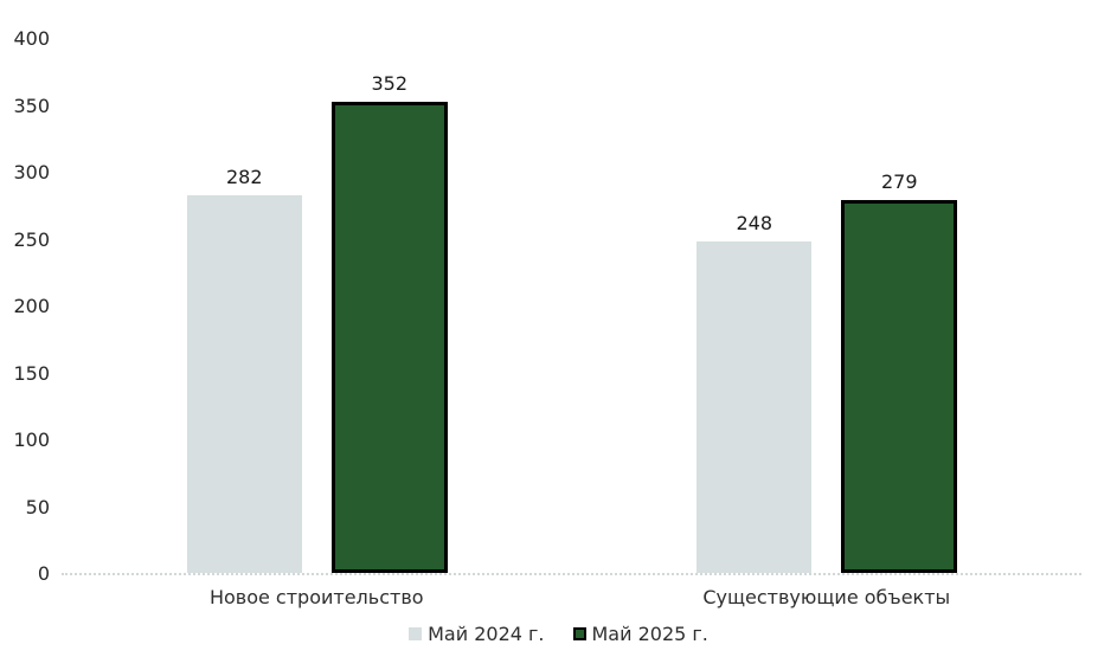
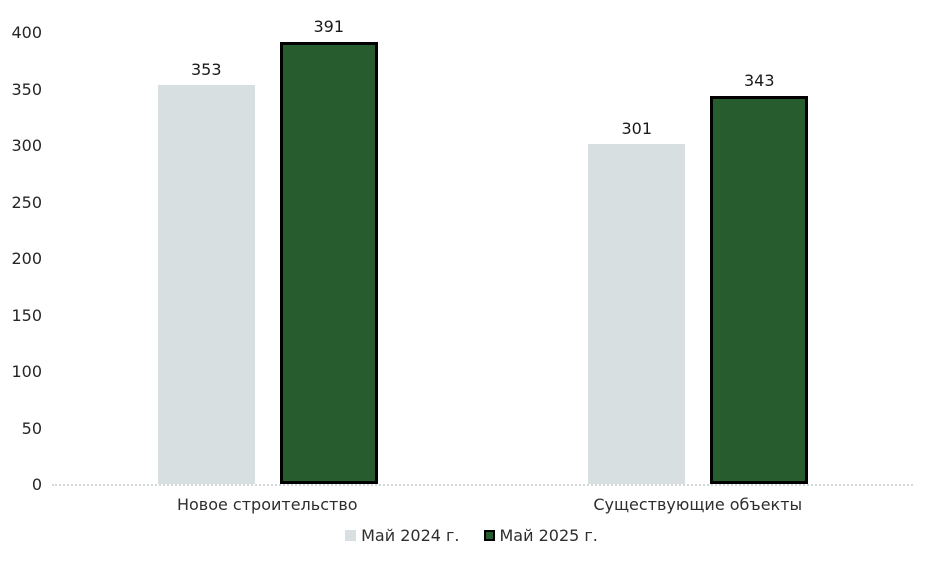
Май 2024 г./Новое строительство: 282 -> 353
Май 2025 г./Новое строительство: 352 -> 391
Май 2024 г./Существующие объекты: 248 -> 301
Май 2025 г./Существующие объекты: 279 -> 343
